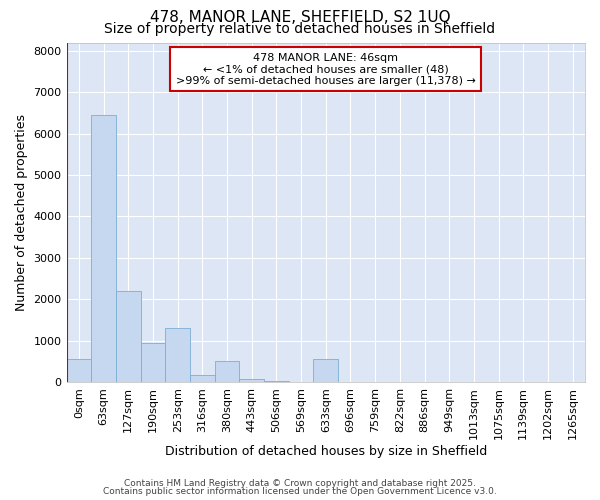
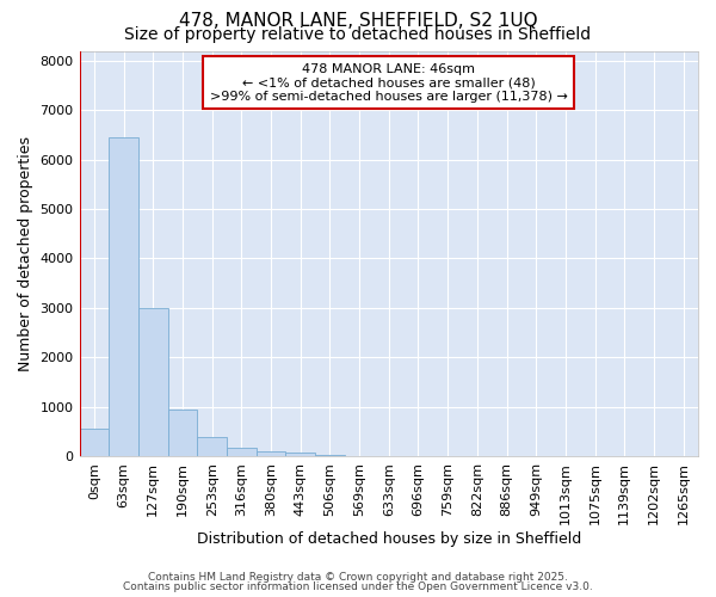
127sqm: 2200 -> 3000
253sqm: 1300 -> 380
380sqm: 500 -> 100
633sqm: 550 -> 0
